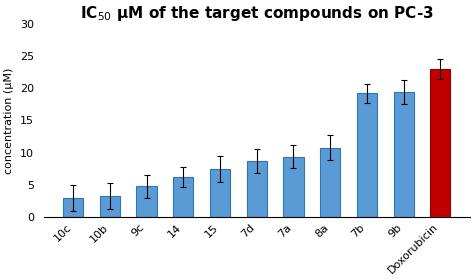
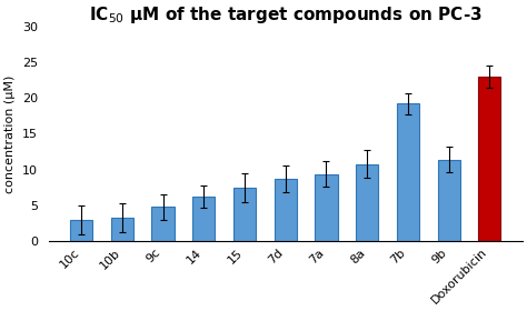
9b: 19.4 -> 11.4
